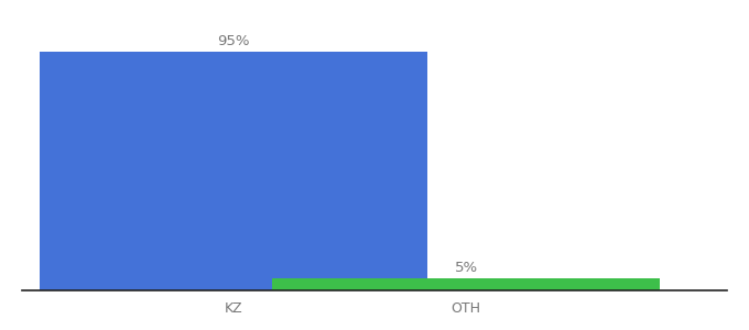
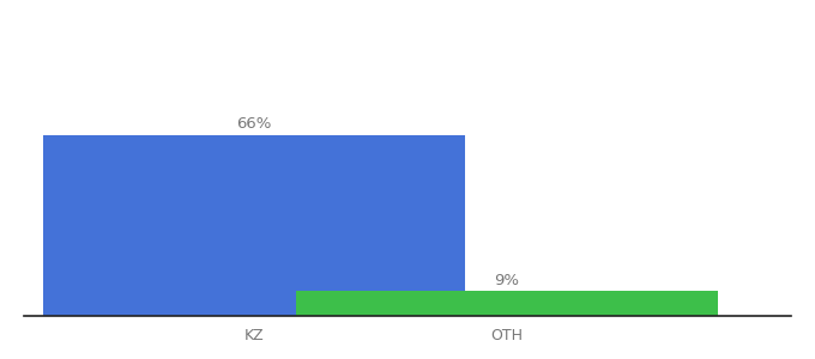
KZ: 95% -> 66%
OTH: 5% -> 9%
